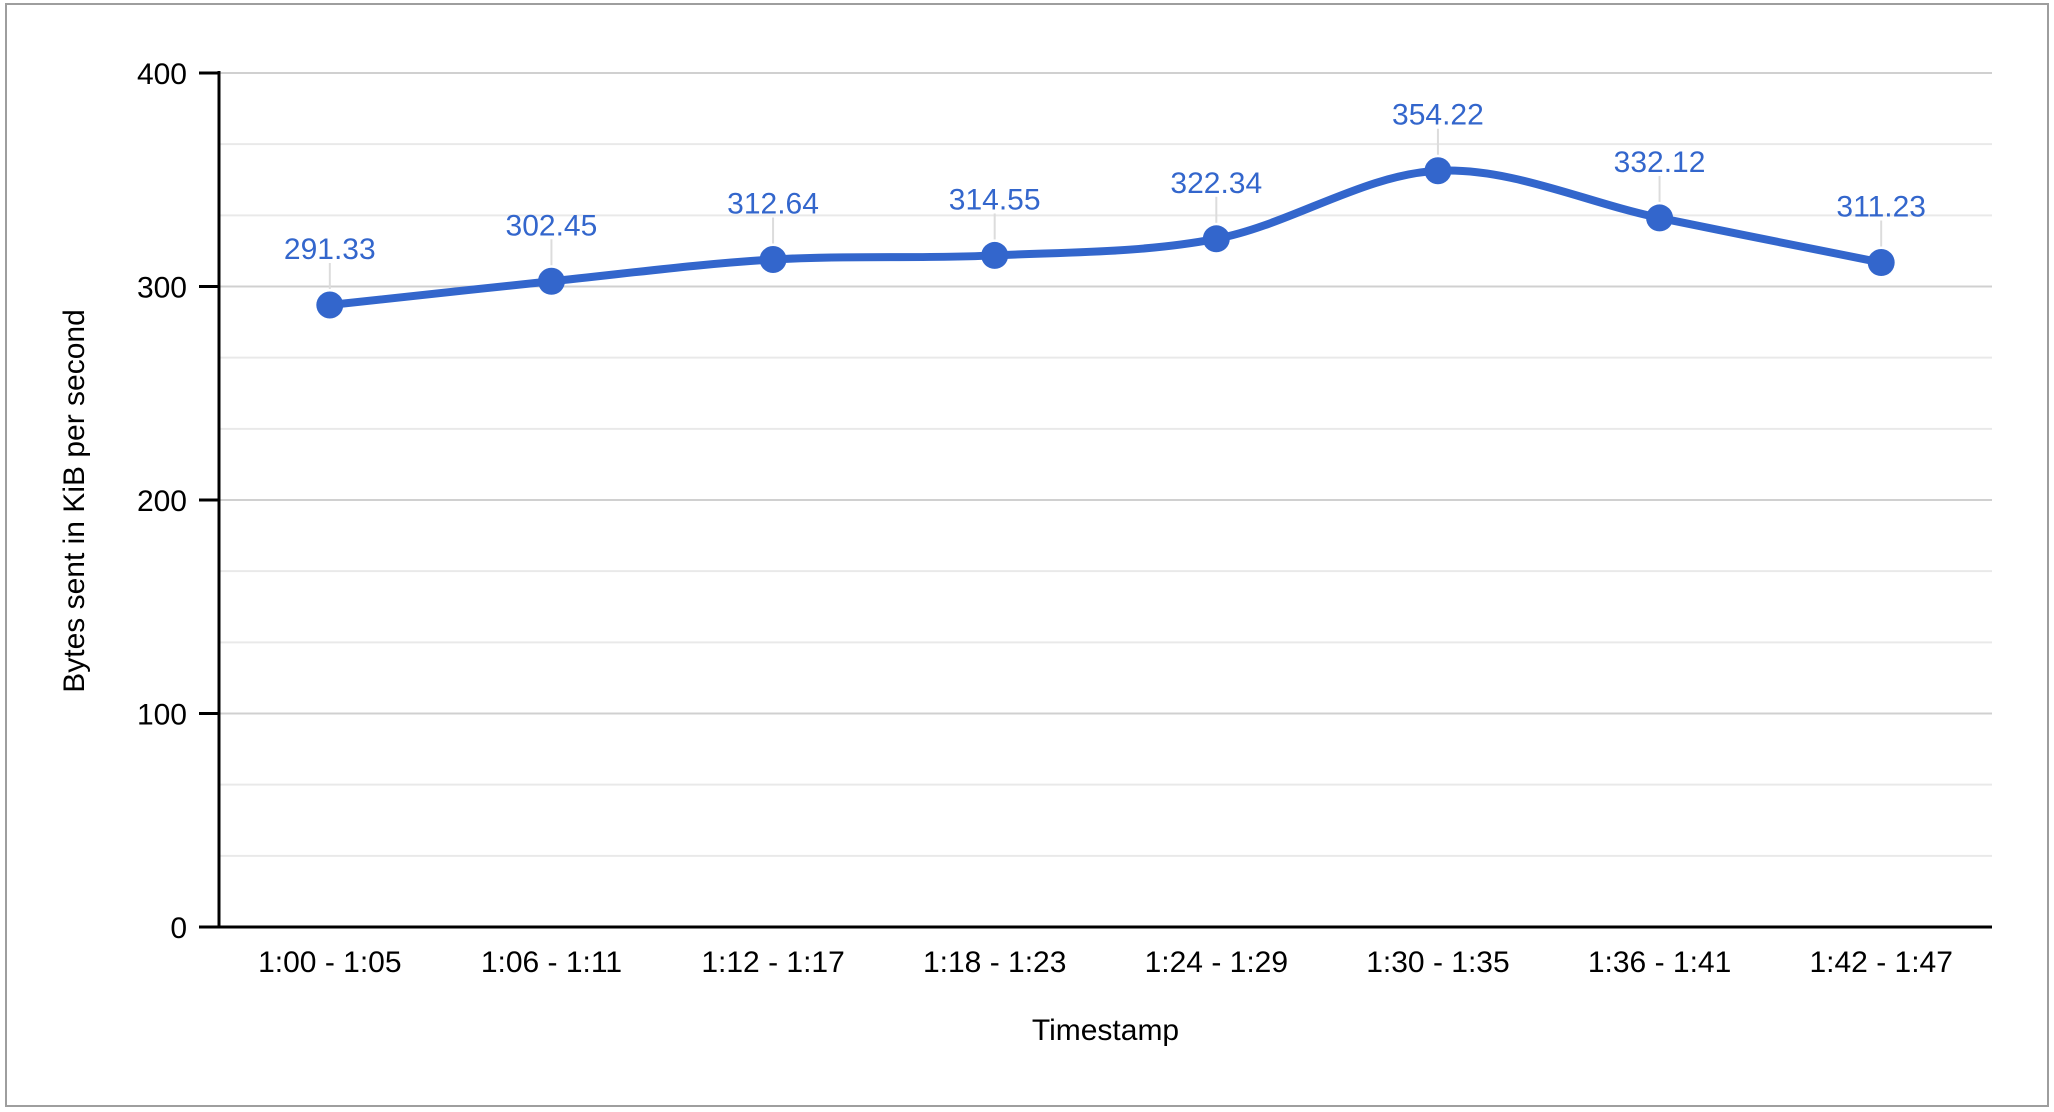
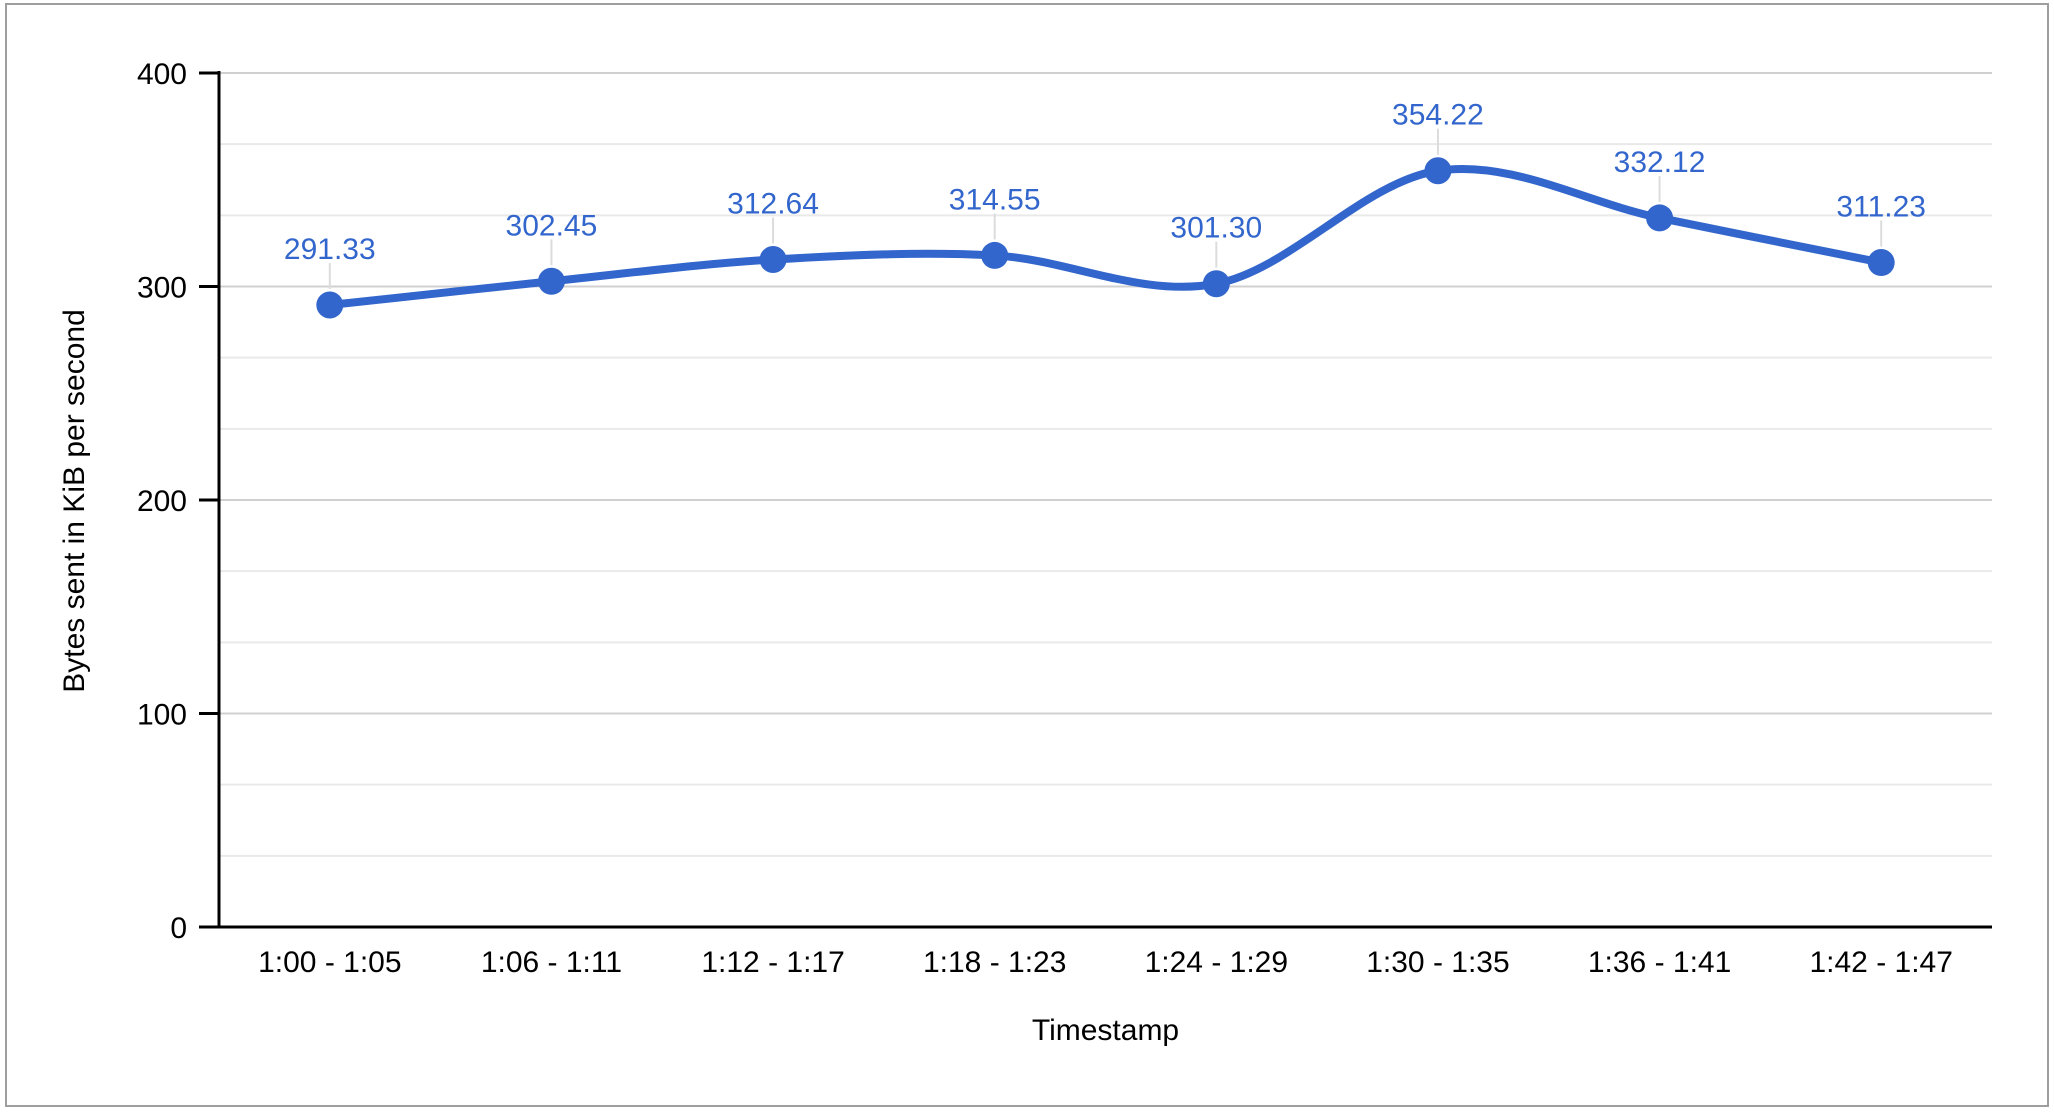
1:24 - 1:29: 322.34 -> 301.30
